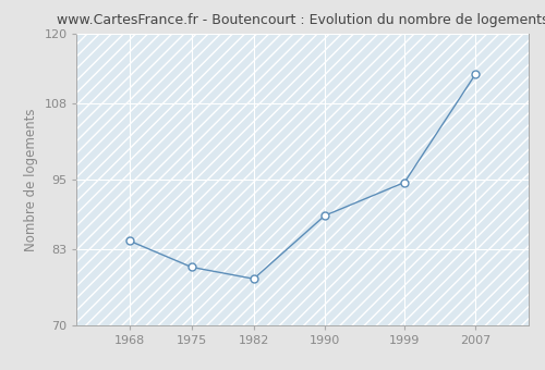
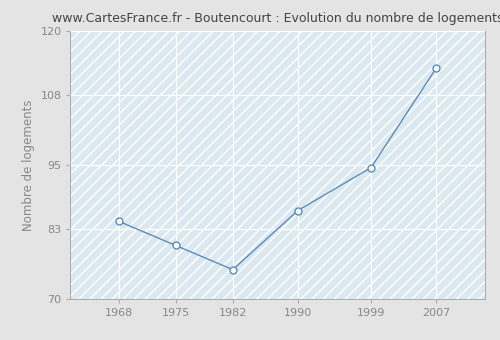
1982: 78.0 -> 75.5
1990: 88.8 -> 86.5
